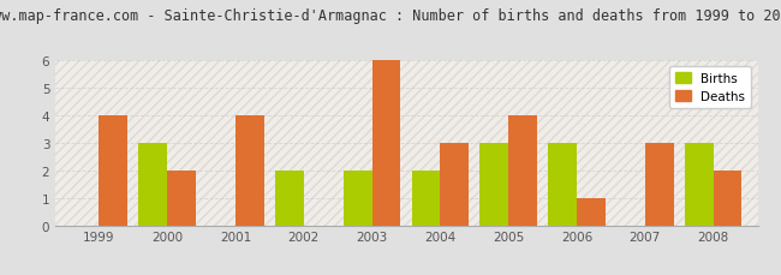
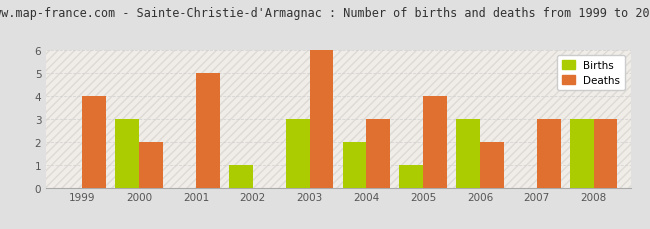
Deaths/2001: 4 -> 5
Births/2002: 2 -> 1
Births/2003: 2 -> 3
Births/2005: 3 -> 1
Deaths/2006: 1 -> 2
Deaths/2008: 2 -> 3
